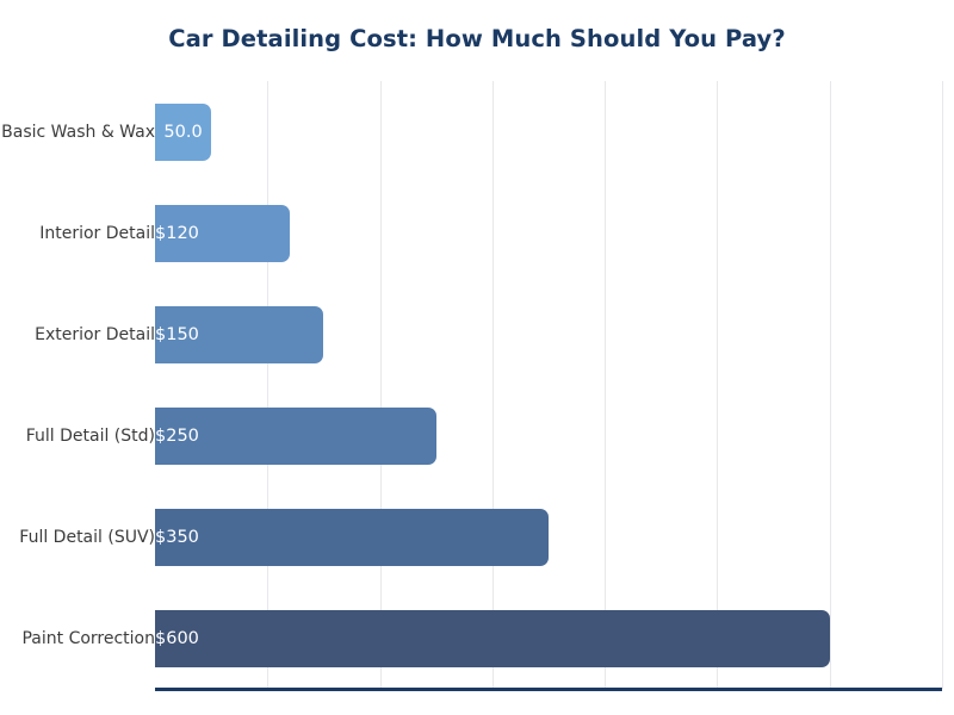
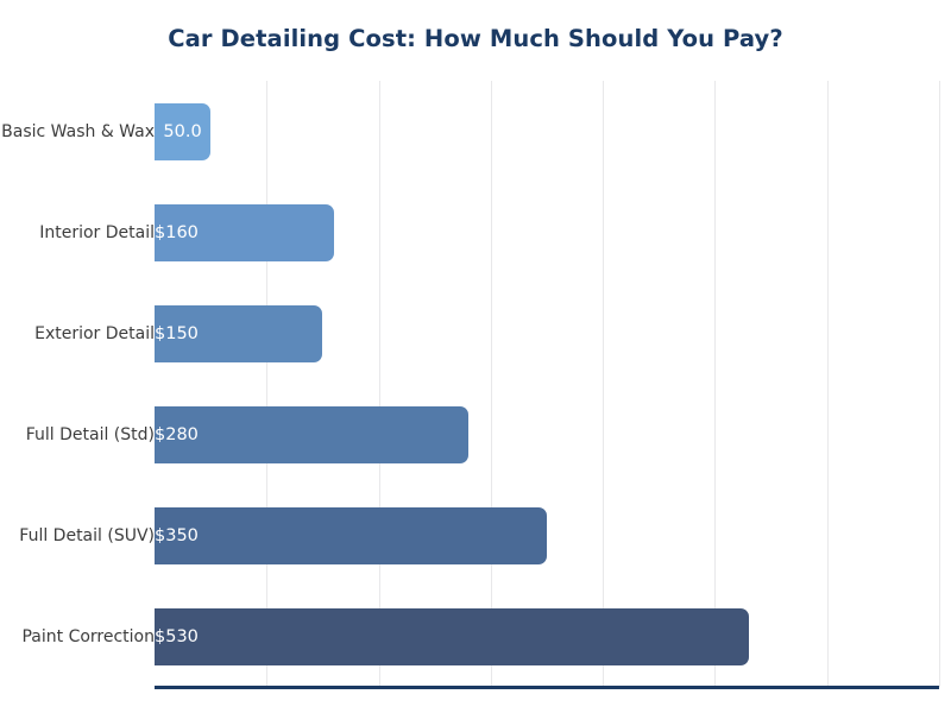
Interior Detail: $120 -> $160
Full Detail (Std): $250 -> $280
Paint Correction: $600 -> $530
